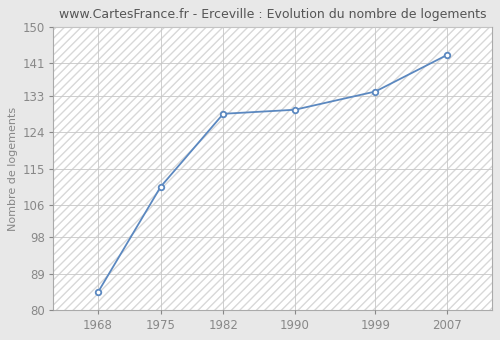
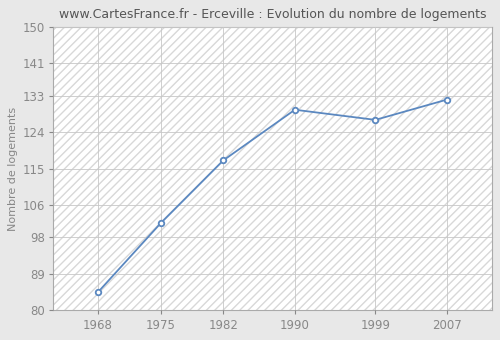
1975: 110.5 -> 101.5
1982: 128.5 -> 117.0
1999: 134.0 -> 127.0
2007: 143.0 -> 132.0
